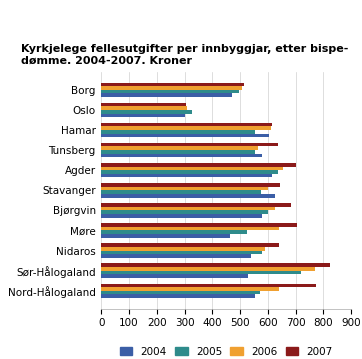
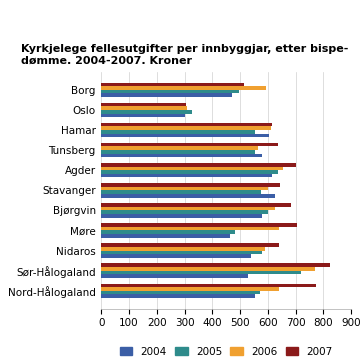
2006/Borg: 505 -> 595
2005/Møre: 525 -> 480
